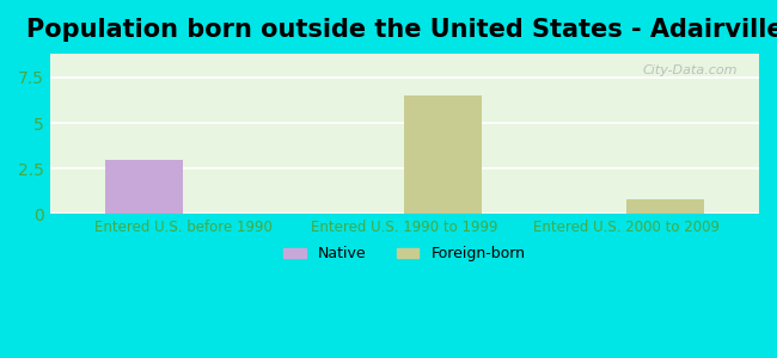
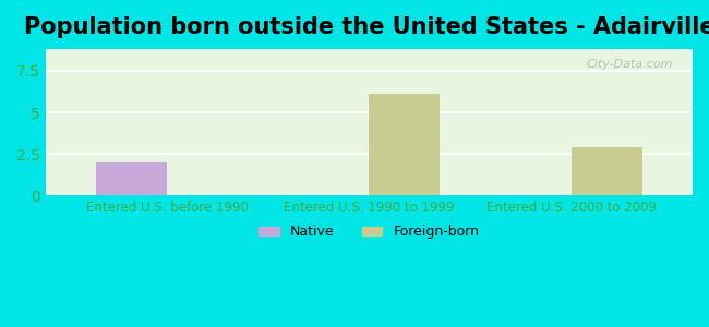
Native/Entered U.S. before 1990: 3 -> 2
Foreign-born/Entered U.S. 1990 to 1999: 6.5 -> 6.1
Foreign-born/Entered U.S. 2000 to 2009: 0.8 -> 2.9
